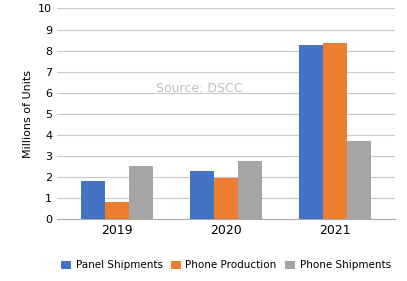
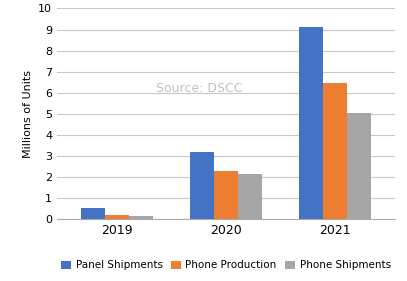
Panel Shipments/2019: 1.80 -> 0.55
Phone Production/2019: 0.80 -> 0.20
Phone Shipments/2019: 2.50 -> 0.13
Panel Shipments/2020: 2.30 -> 3.20
Phone Production/2020: 1.95 -> 2.30
Phone Shipments/2020: 2.75 -> 2.15
Panel Shipments/2021: 8.25 -> 9.10
Phone Production/2021: 8.35 -> 6.45
Phone Shipments/2021: 3.70 -> 5.05
